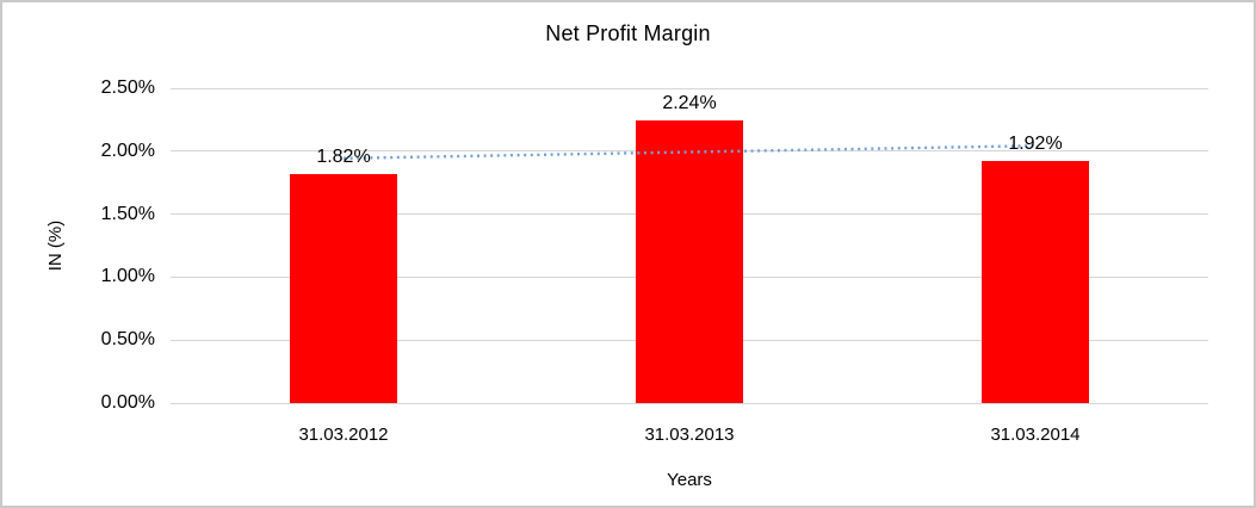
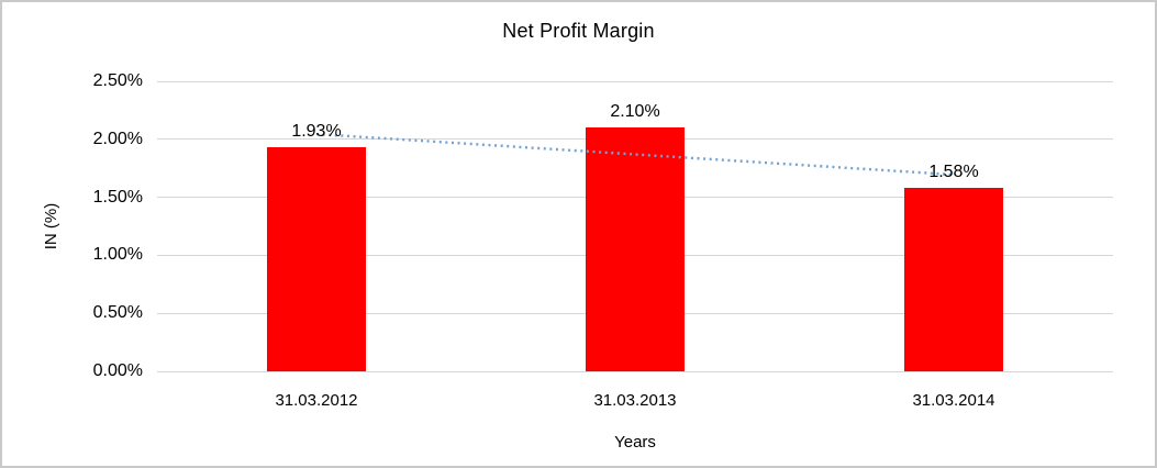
31.03.2012: 1.82% -> 1.93%
31.03.2013: 2.24% -> 2.10%
31.03.2014: 1.92% -> 1.58%
